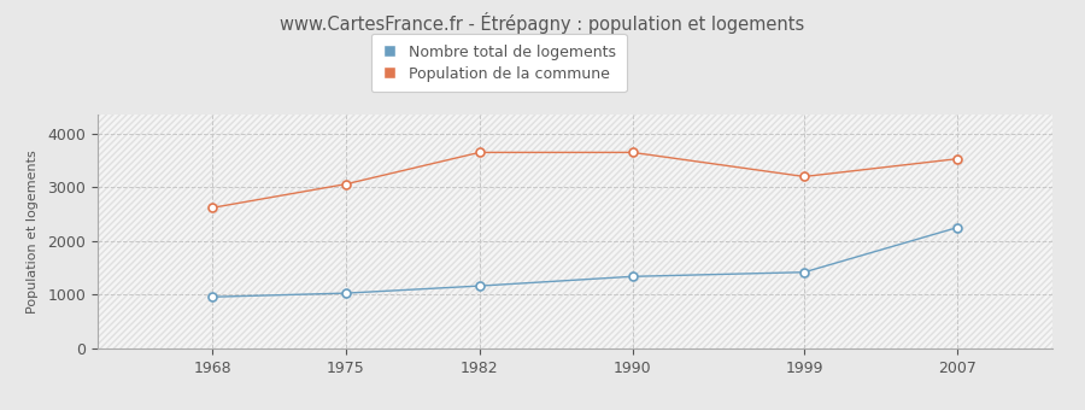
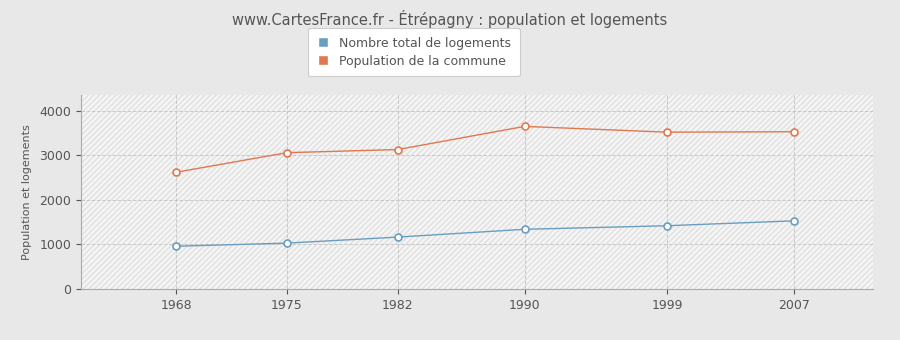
Population de la commune/1982: 3650 -> 3130
Population de la commune/1999: 3200 -> 3520
Nombre total de logements/2007: 2250 -> 1530
